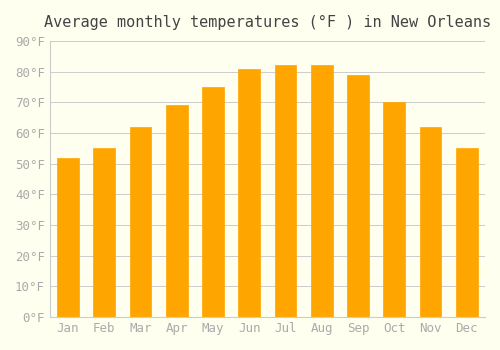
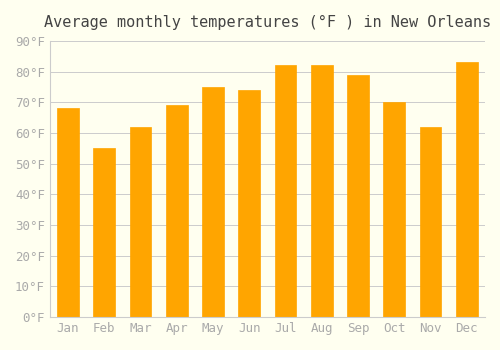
Jan: 52°F -> 68°F
Jun: 81°F -> 74°F
Dec: 55°F -> 83°F
